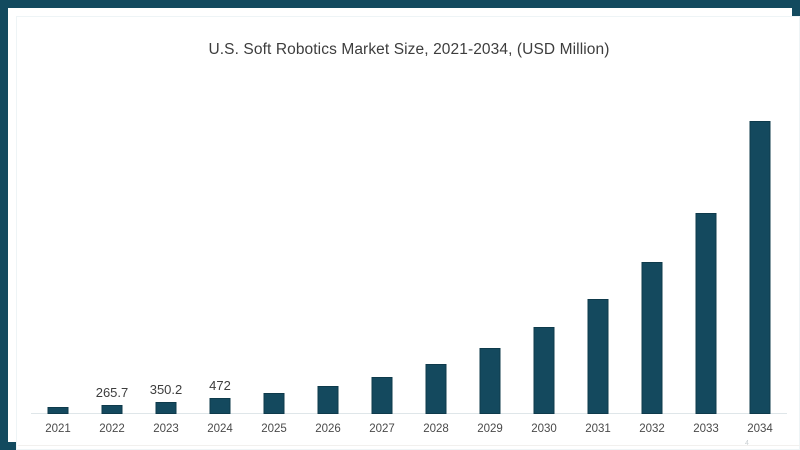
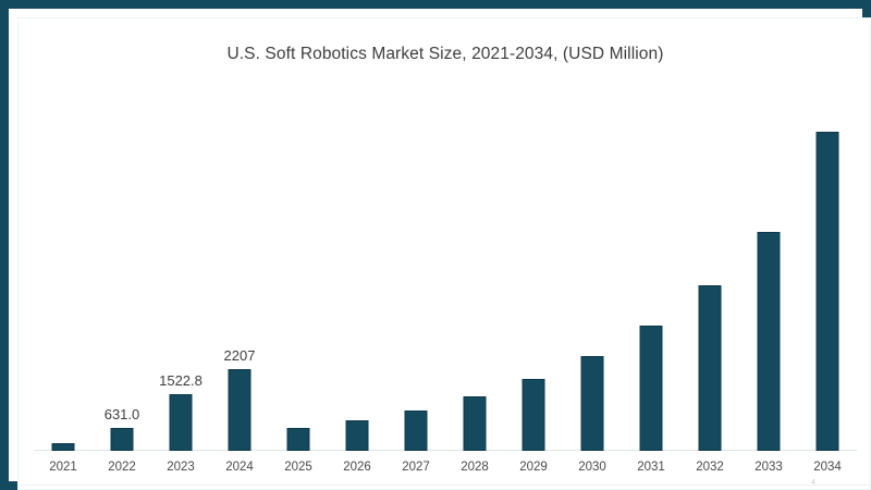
2022: 265.7 -> 631.0
2023: 350.2 -> 1522.8
2024: 472 -> 2207
